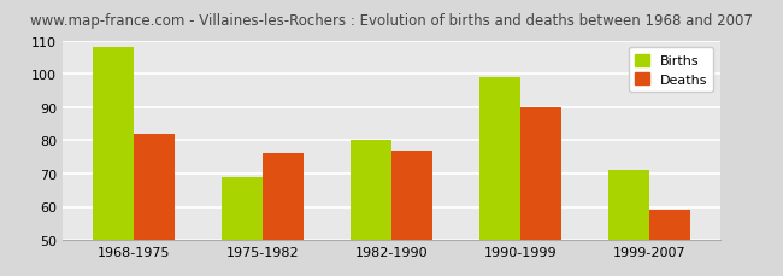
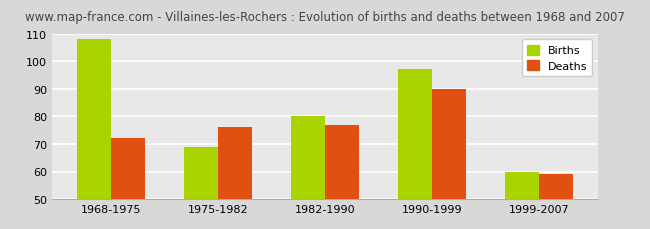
Deaths/1968-1975: 82 -> 72
Births/1990-1999: 99 -> 97
Births/1999-2007: 71 -> 60
